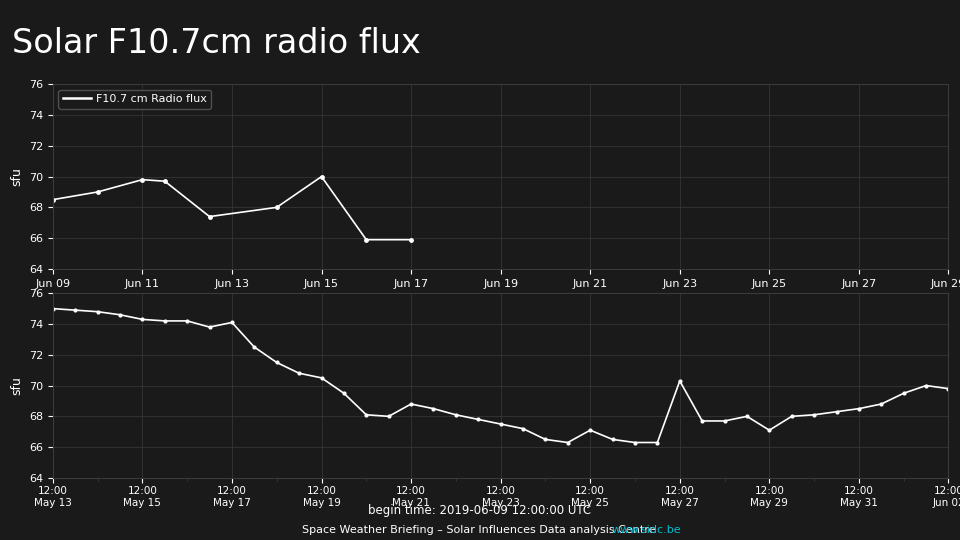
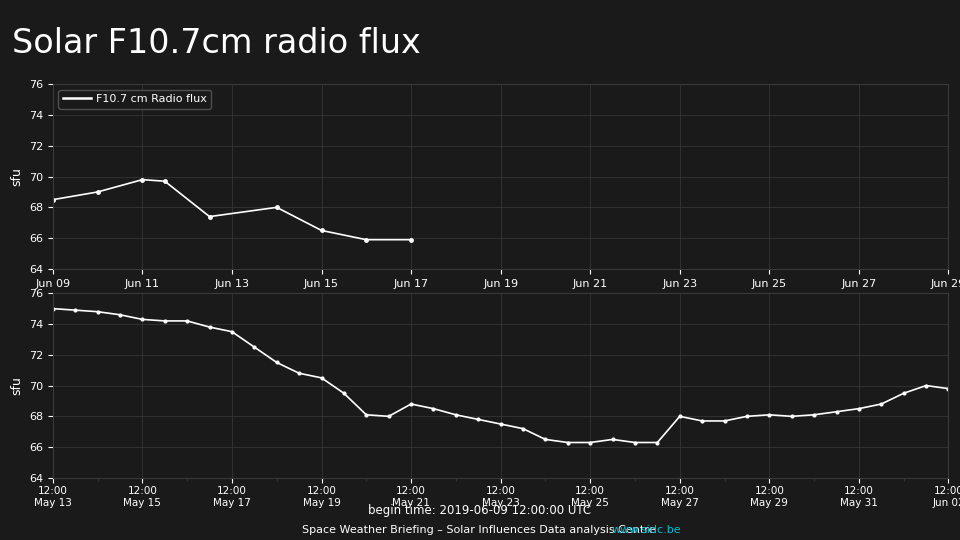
Jun 15: 70.0 -> 66.5
12:00 May 17: 74.1 -> 73.5
12:00 May 25: 67.1 -> 66.3
12:00 May 27: 70.3 -> 68.0
12:00 May 29: 67.1 -> 68.1
